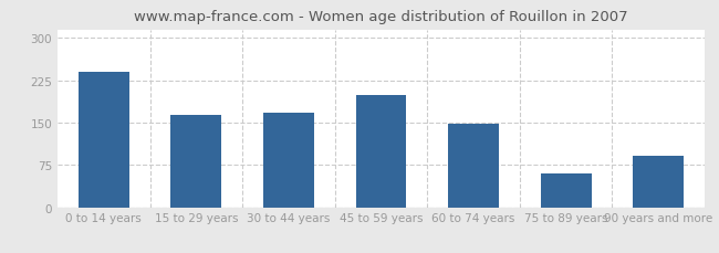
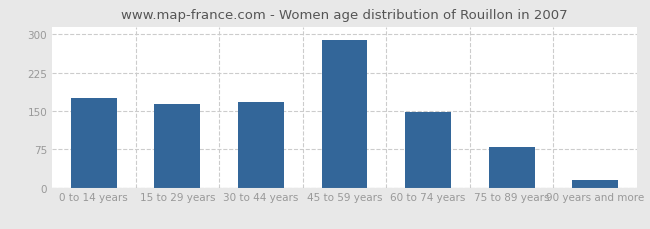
0 to 14 years: 240 -> 175
45 to 59 years: 198 -> 288
75 to 89 years: 60 -> 80
90 years and more: 92 -> 15
